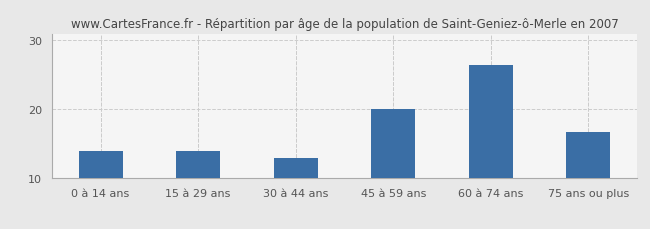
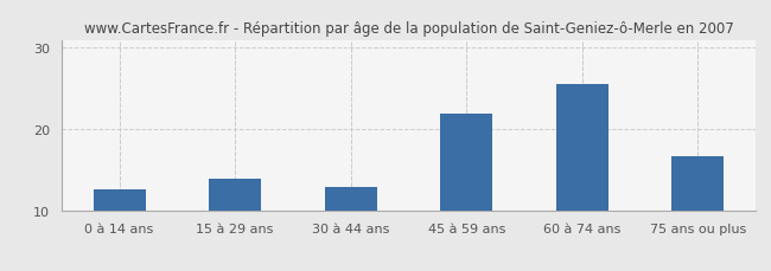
0 à 14 ans: 14.0 -> 12.6
45 à 59 ans: 20.1 -> 22.0
60 à 74 ans: 26.5 -> 25.6
